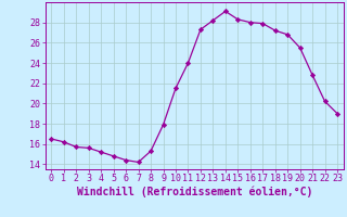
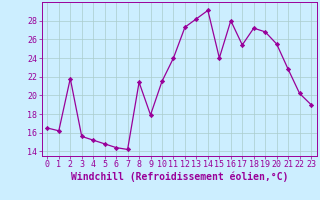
2: 15.7 -> 21.8
8: 15.3 -> 21.4
15: 28.3 -> 24.0
17: 27.9 -> 25.4
